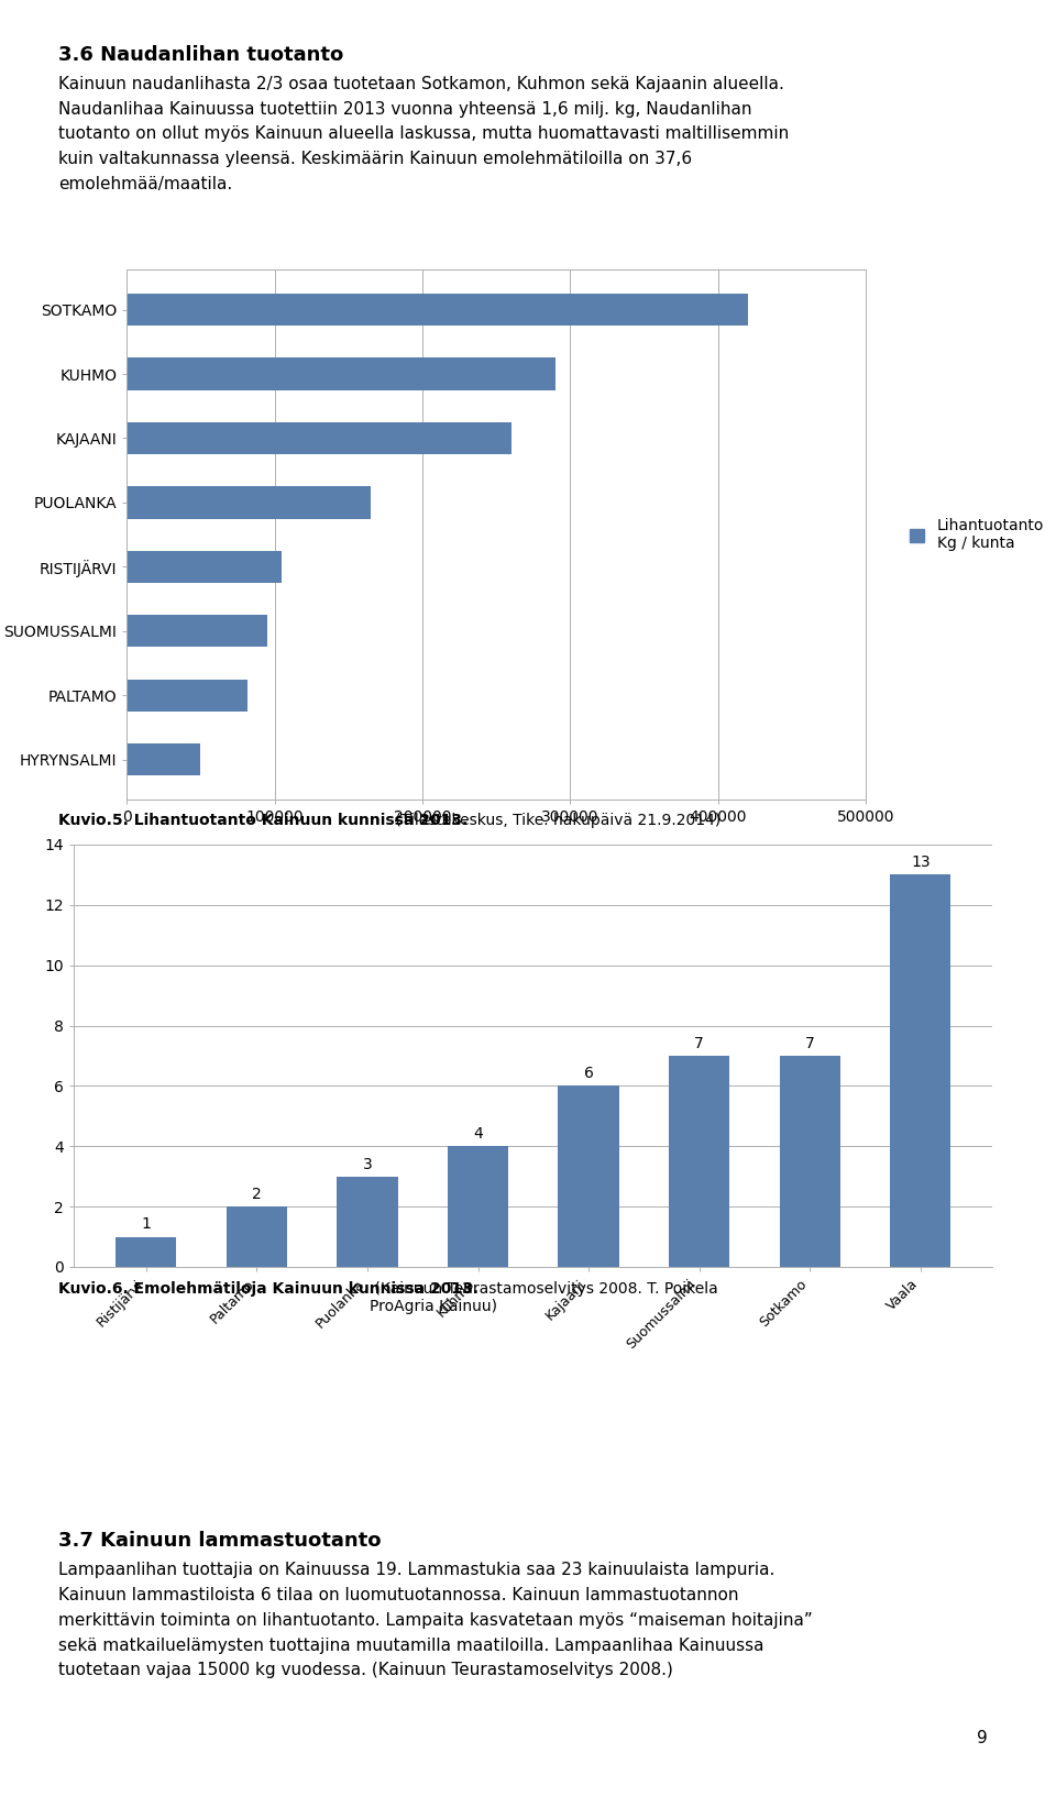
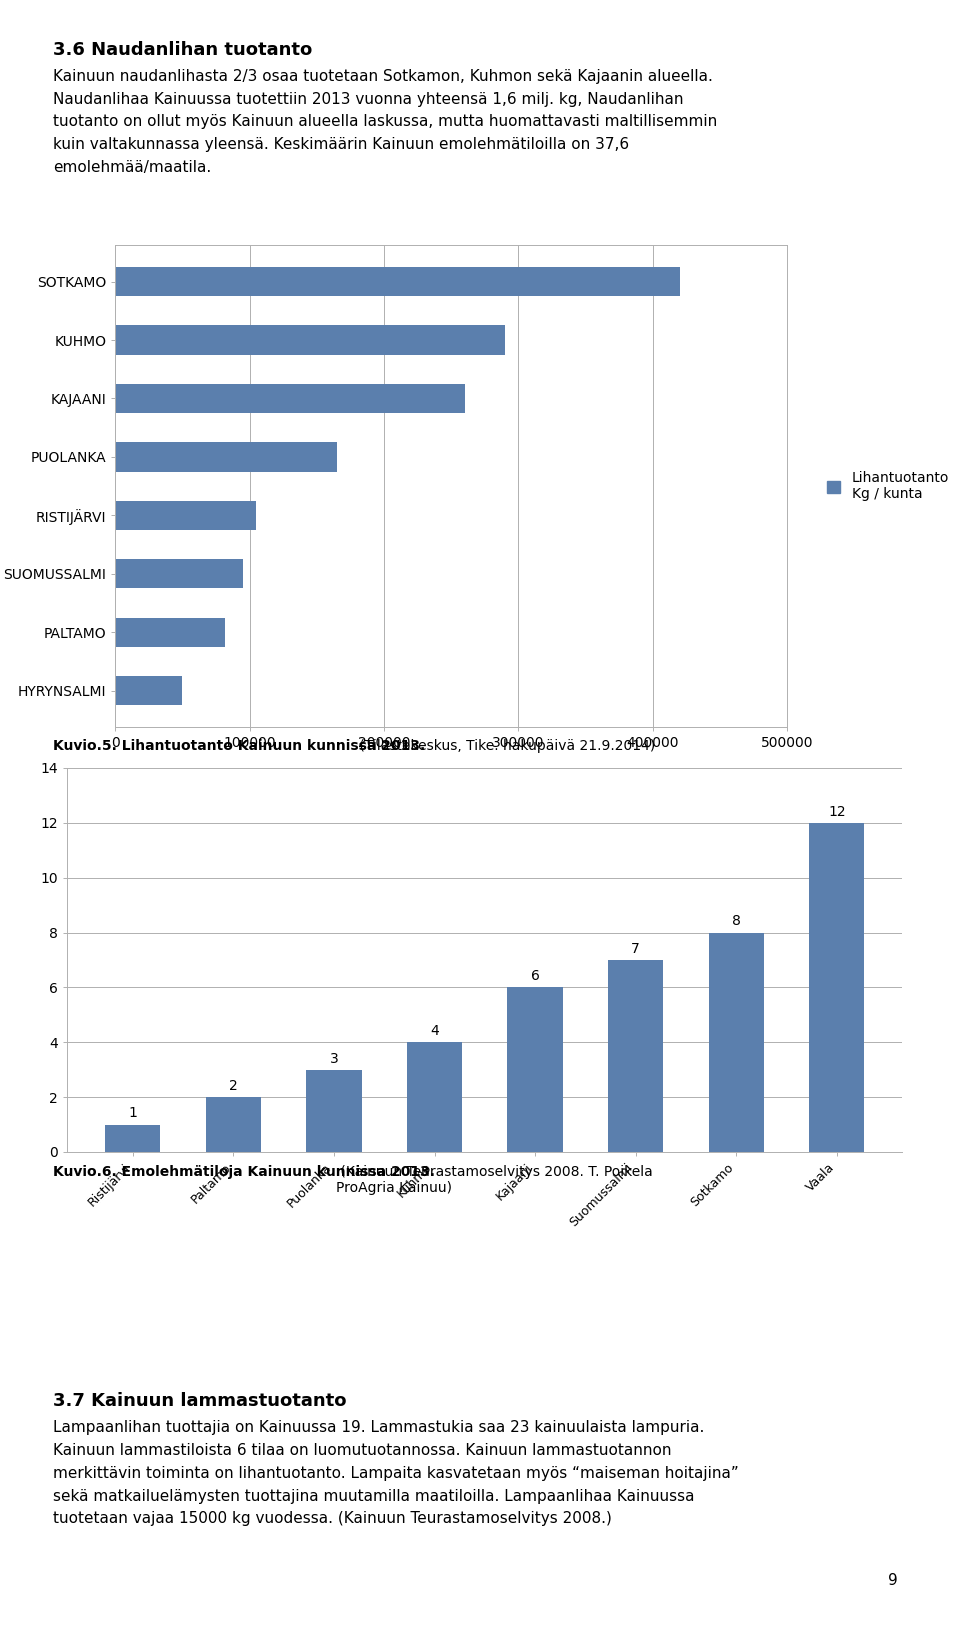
Sotkamo: 7 -> 8
Vaala: 13 -> 12
